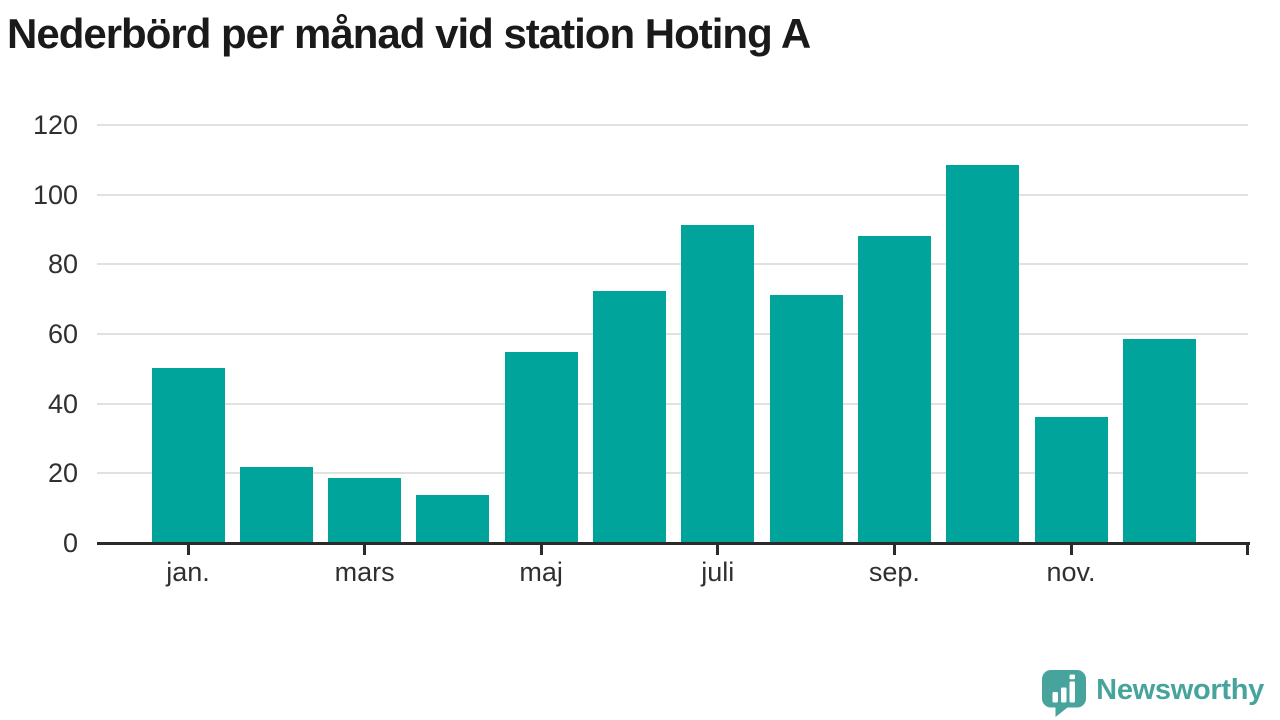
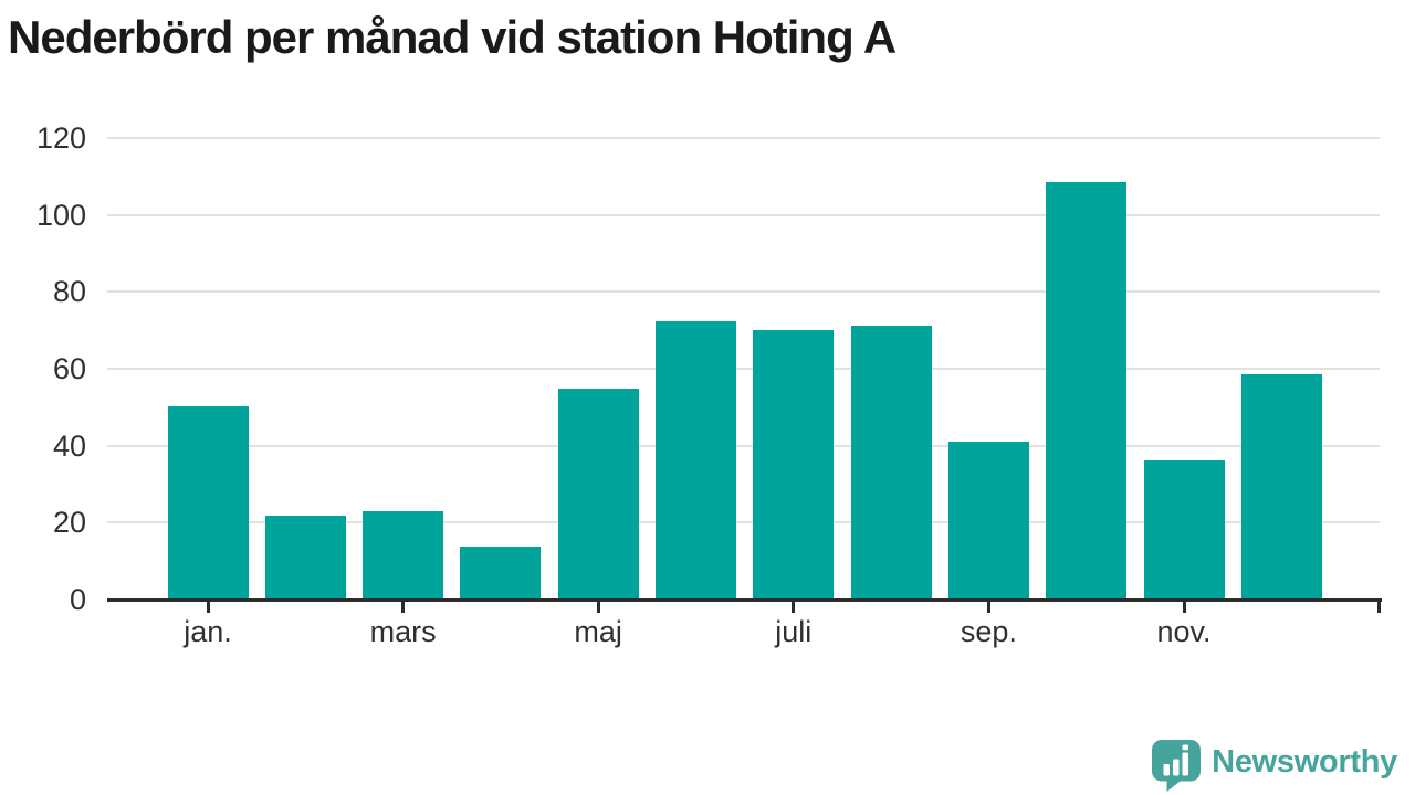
mars: 19 -> 23
juli: 91 -> 70
sep.: 88 -> 41
